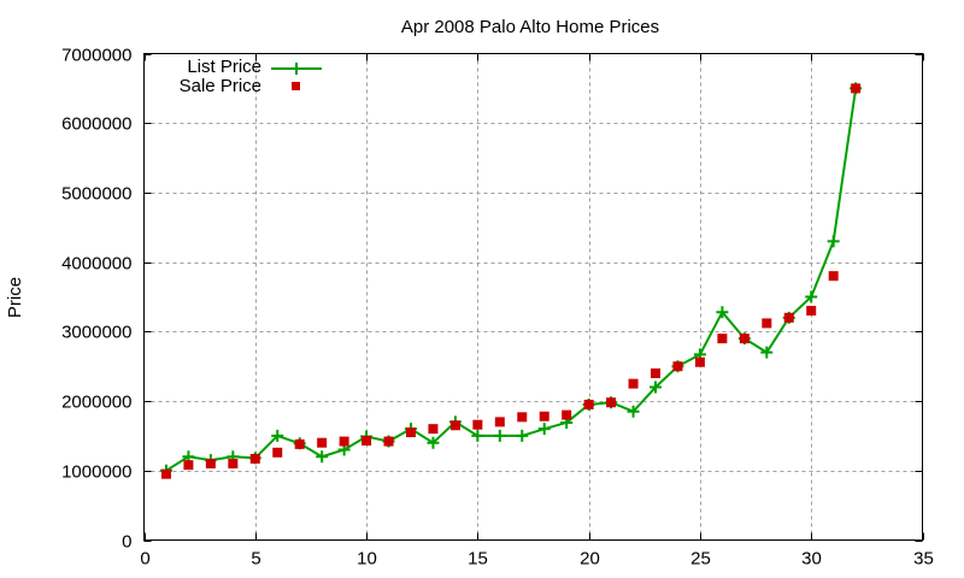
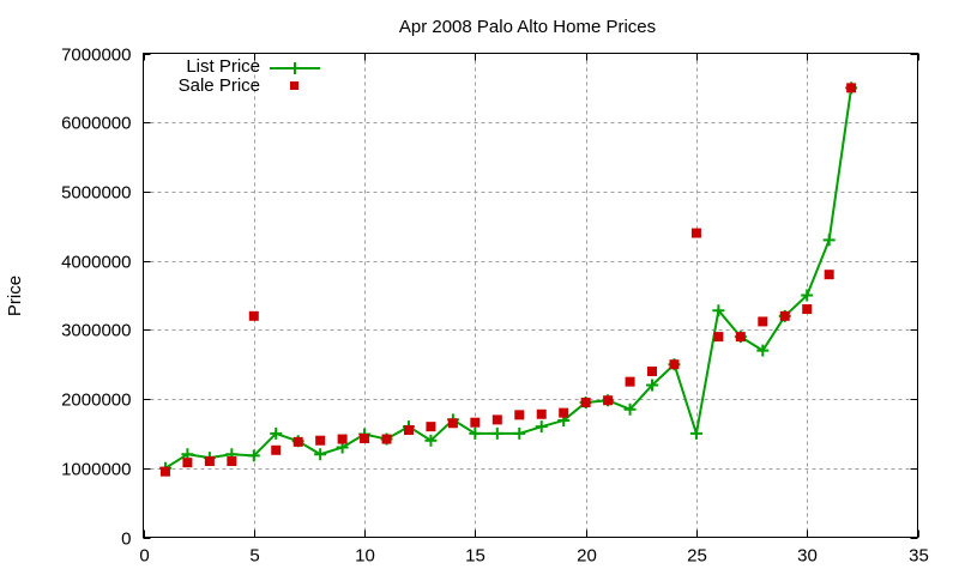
Sale Price/5: 1200000 -> 3200000
List Price/25: 2700000 -> 1500000
Sale Price/25: 2600000 -> 4400000
